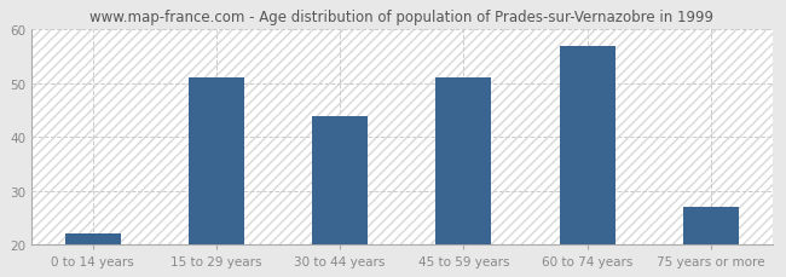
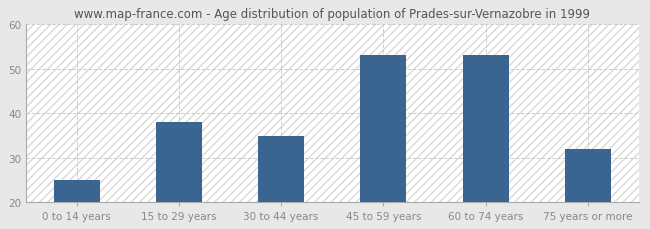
0 to 14 years: 22 -> 25
15 to 29 years: 51 -> 38
30 to 44 years: 44 -> 35
45 to 59 years: 51 -> 53
60 to 74 years: 57 -> 53
75 years or more: 27 -> 32
